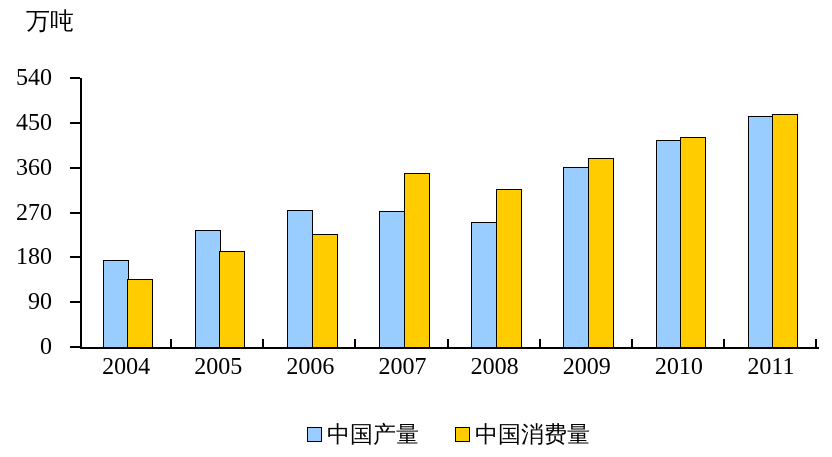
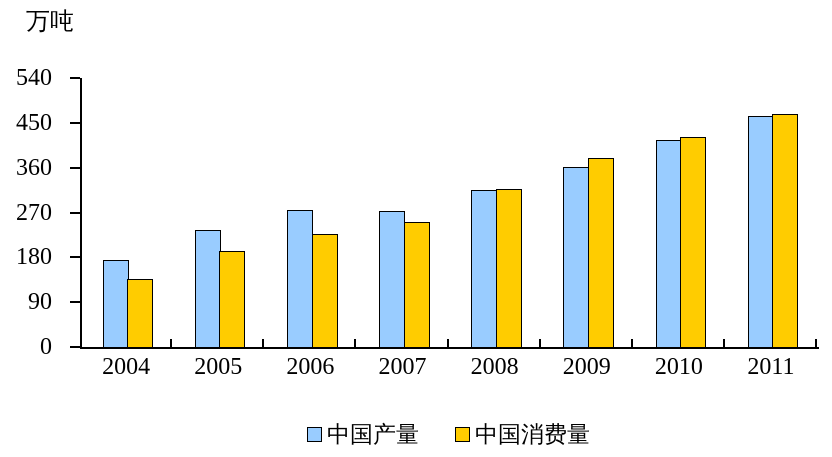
中国消费量/2007: 350 -> 250
中国产量/2008: 250 -> 320
